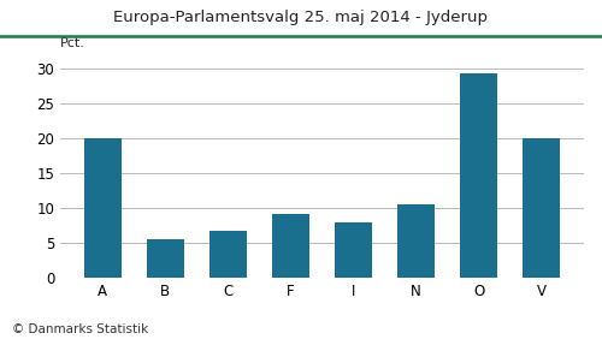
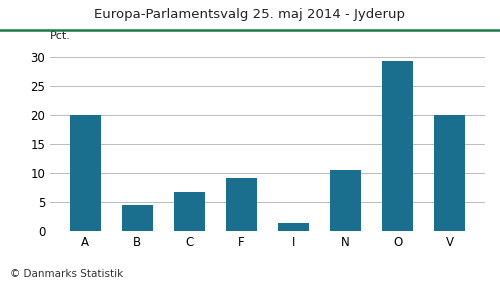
B: 5.6 -> 4.5
I: 8.0 -> 1.4
